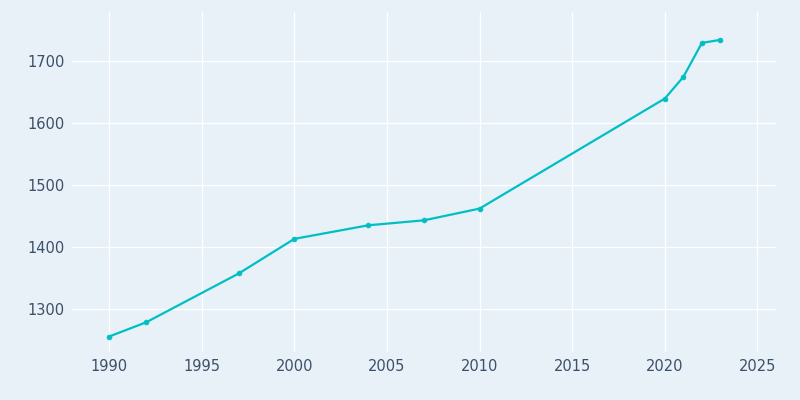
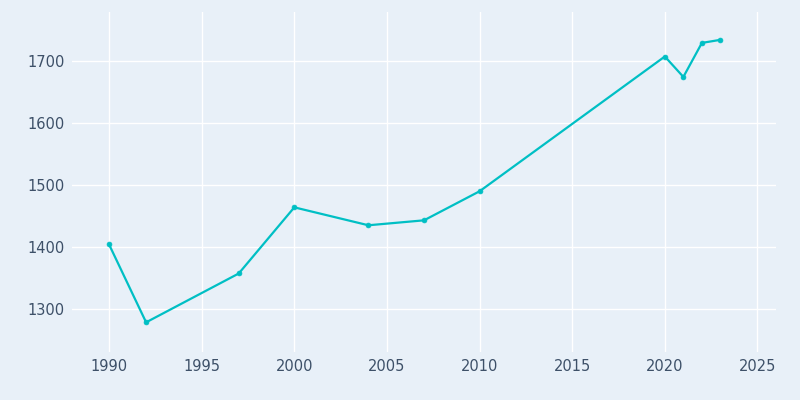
1990: 1255 -> 1404
2000: 1413 -> 1464
2010: 1462 -> 1490
2020: 1640 -> 1708
